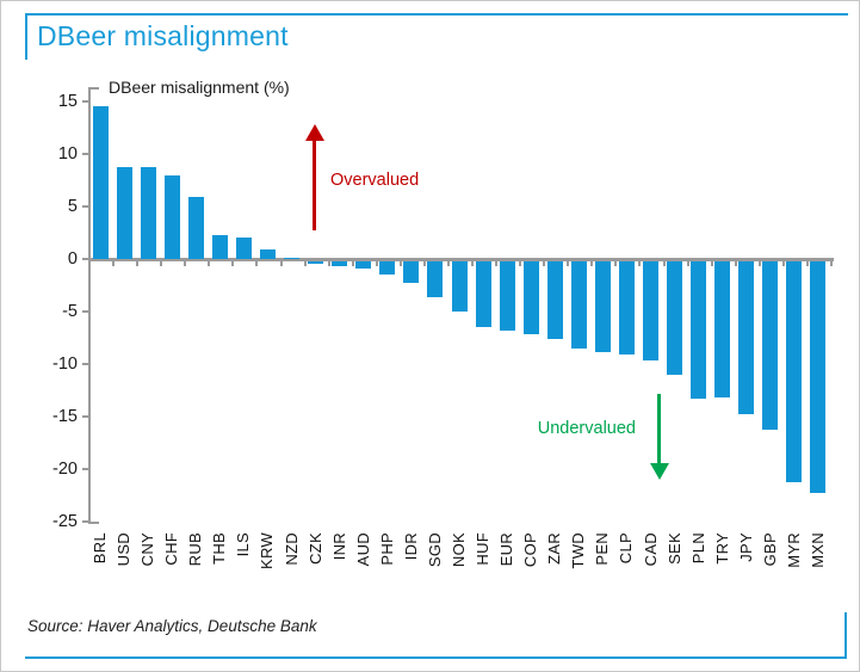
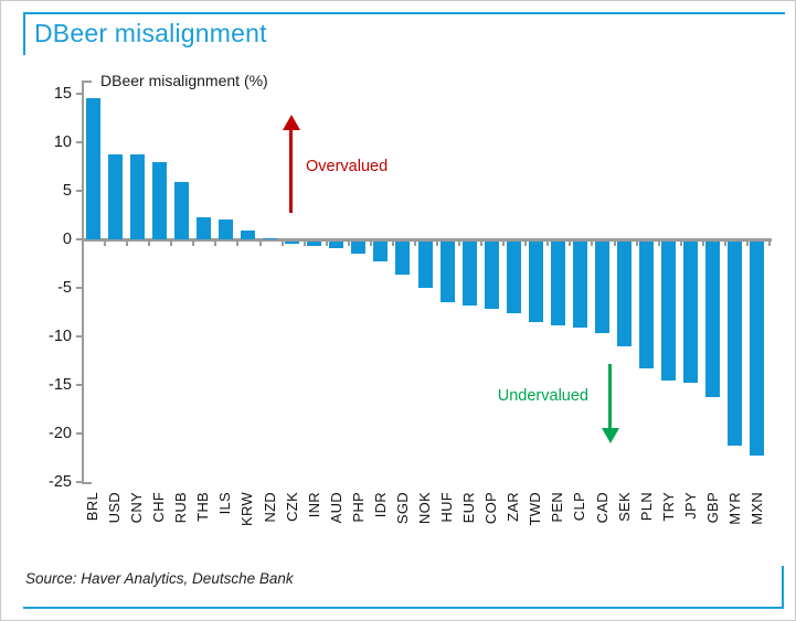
TRY: -13 -> -14
